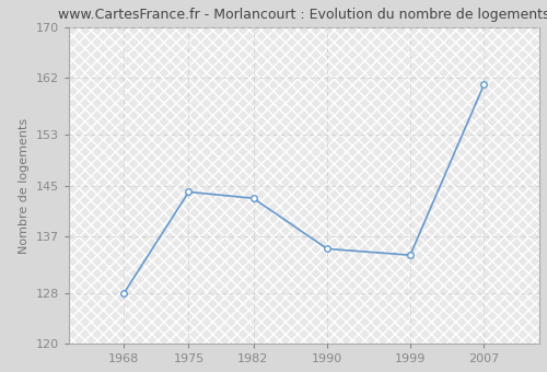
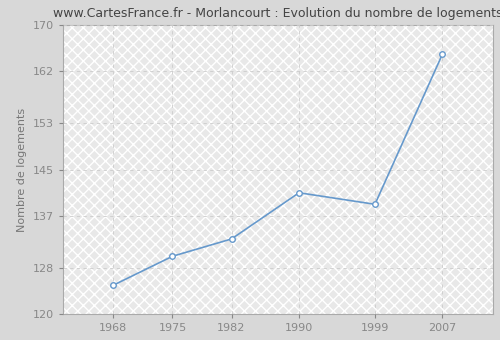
1968: 128 -> 125
1975: 144 -> 130
1982: 143 -> 133
1990: 135 -> 141
1999: 134 -> 139
2007: 161 -> 165
